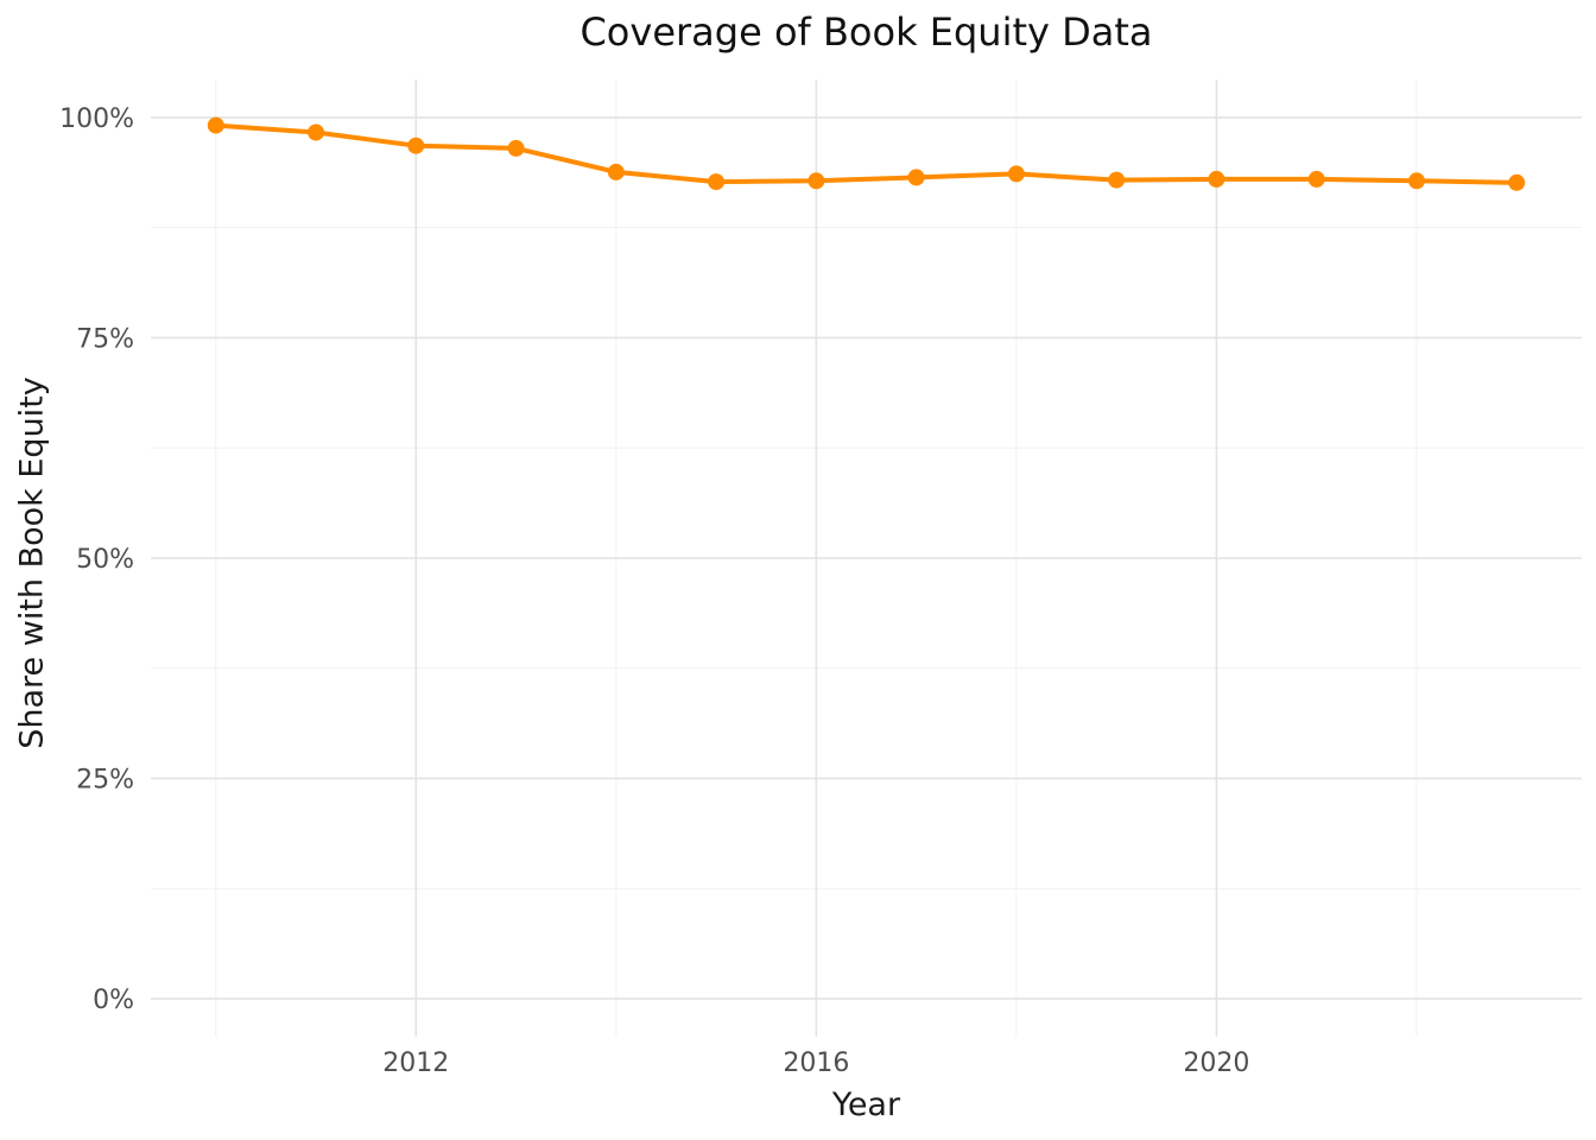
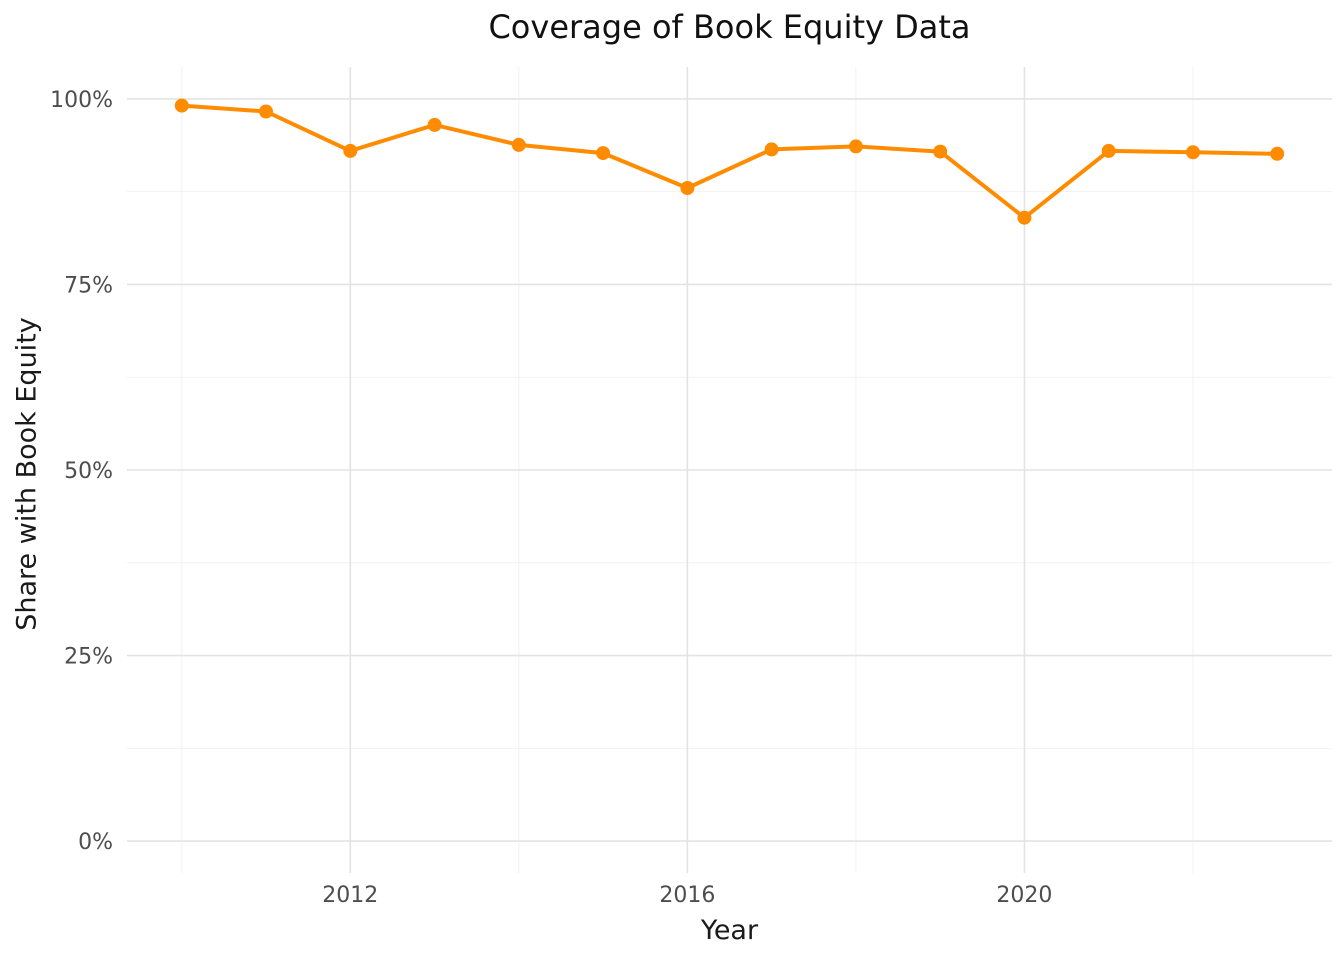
2012: 97% -> 93%
2016: 93% -> 88%
2020: 93% -> 84%
